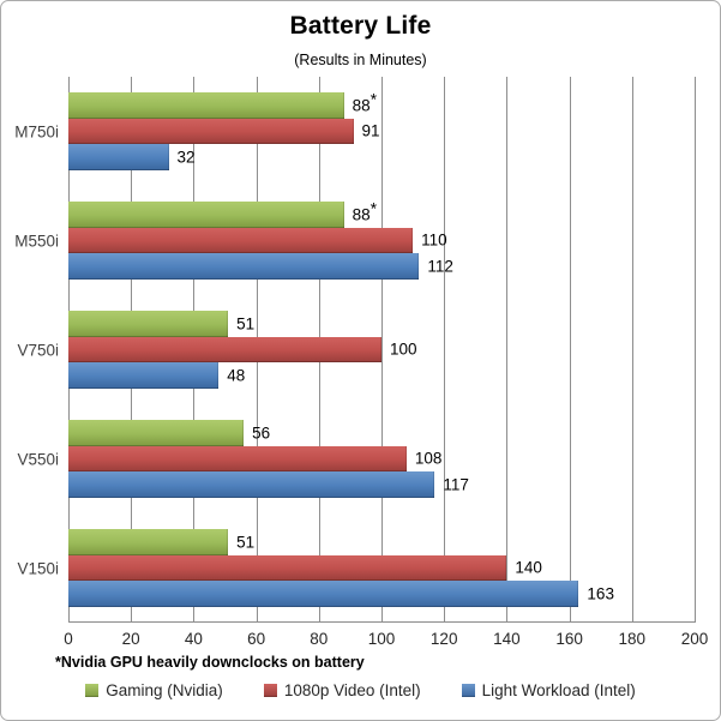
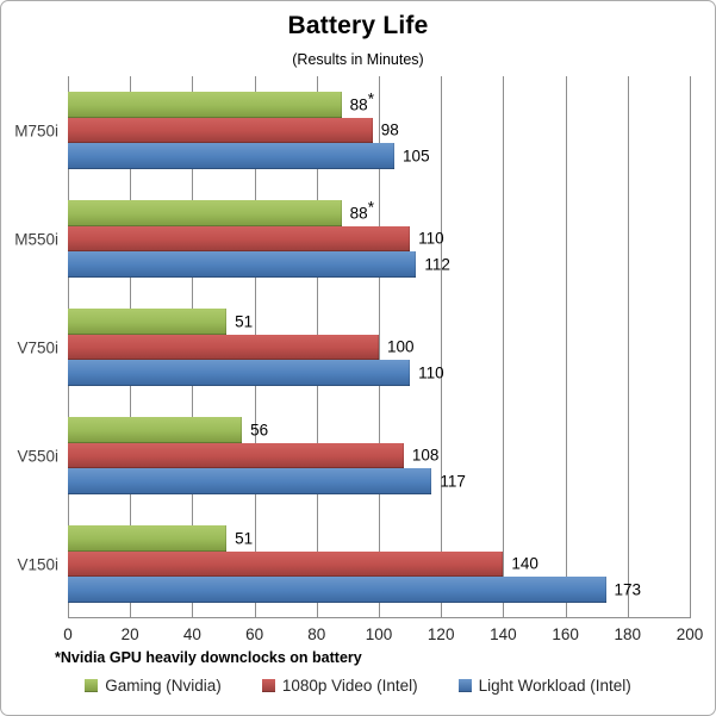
1080p Video (Intel)/M750i: 91 -> 98
Light Workload (Intel)/M750i: 32 -> 105
Light Workload (Intel)/V750i: 48 -> 110
Light Workload (Intel)/V150i: 163 -> 173
